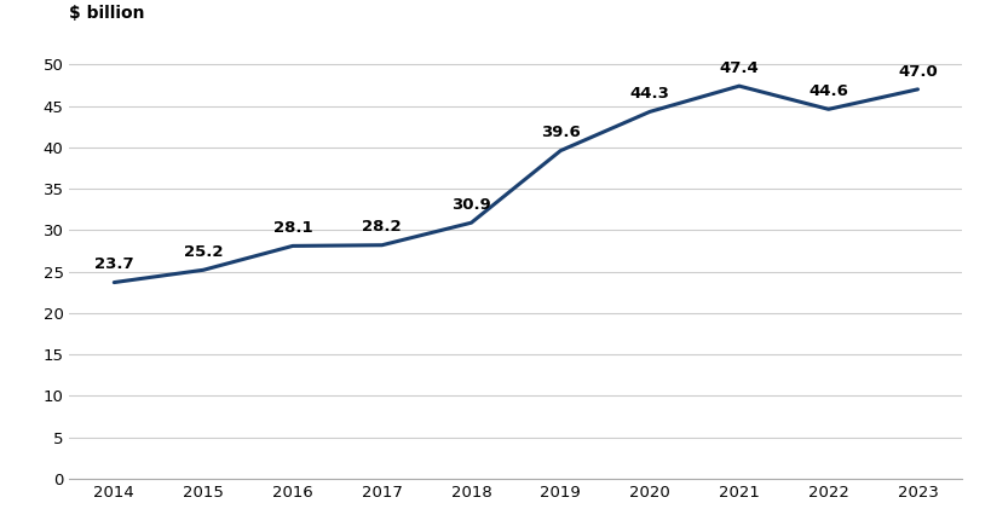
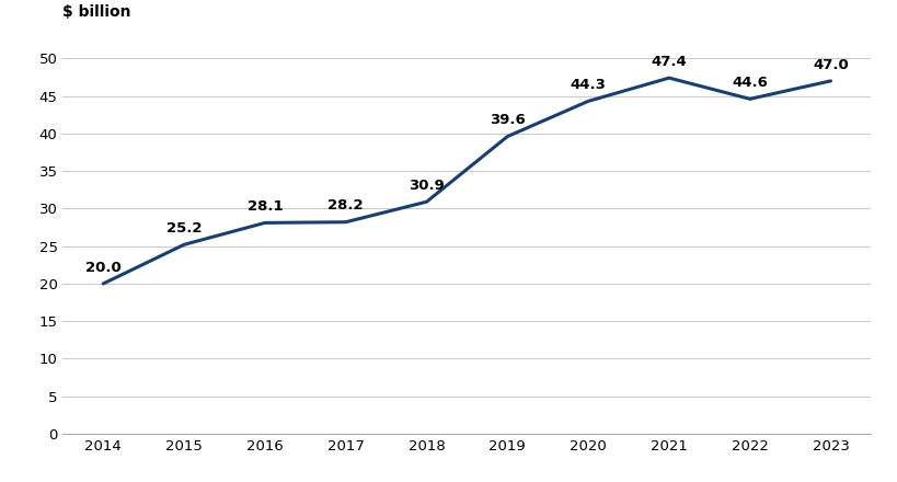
2014: 23.7 -> 20.0
